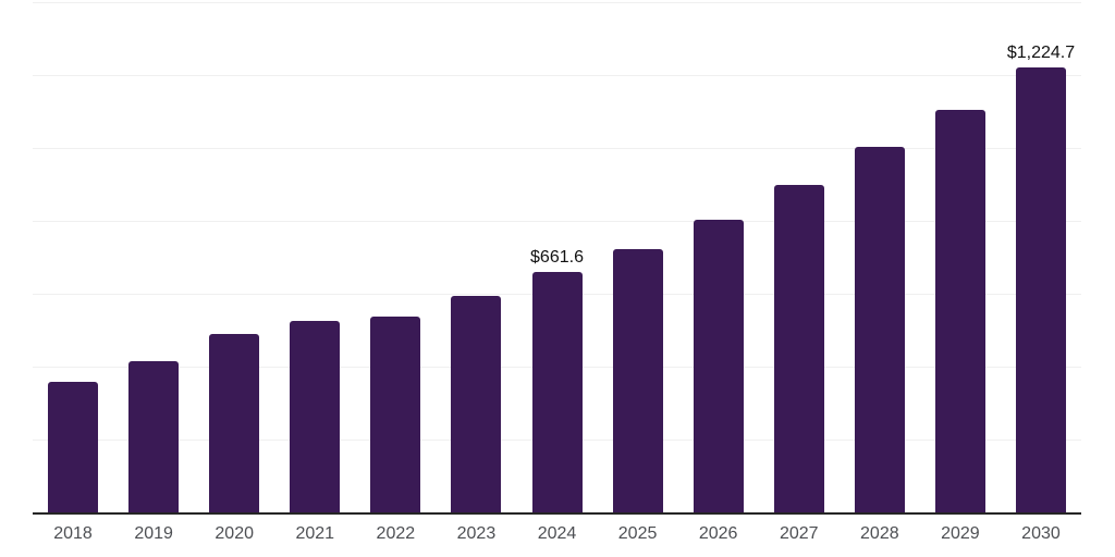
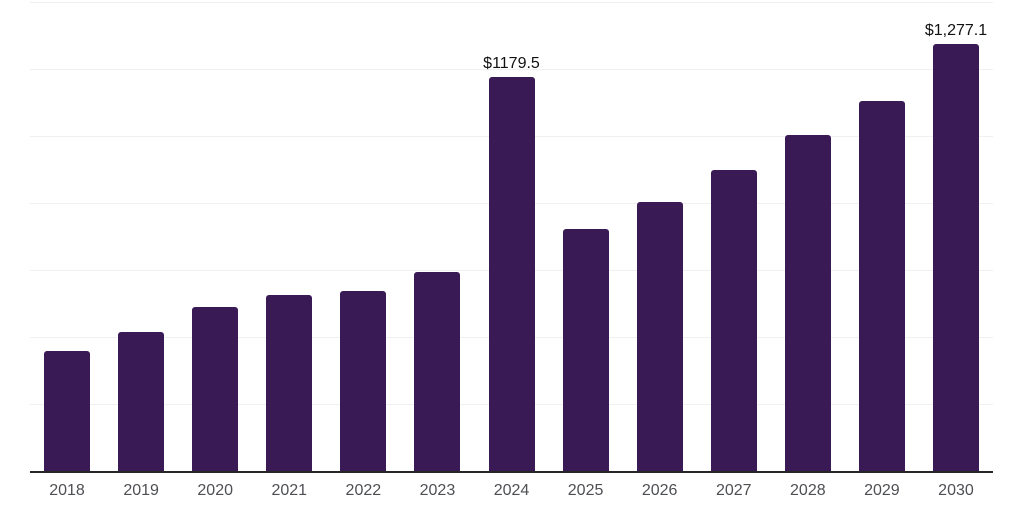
2024: $661.6 -> $1179.5
2030: $1,224.7 -> $1,277.1
